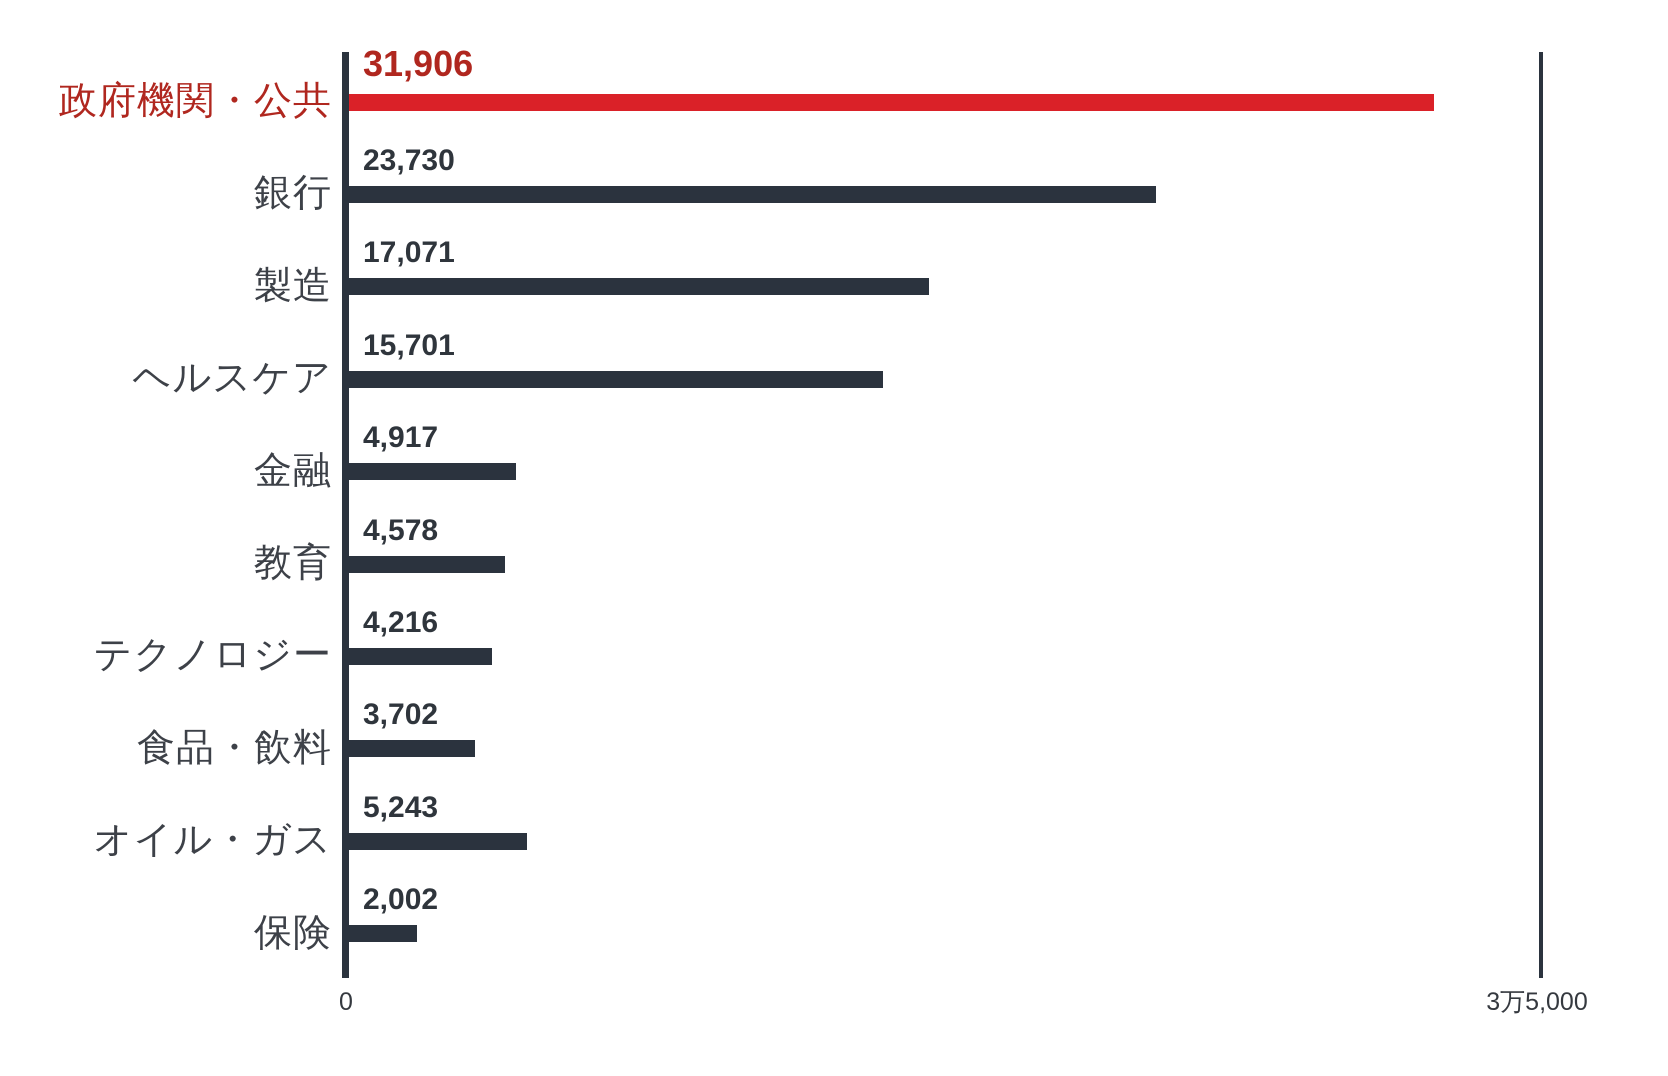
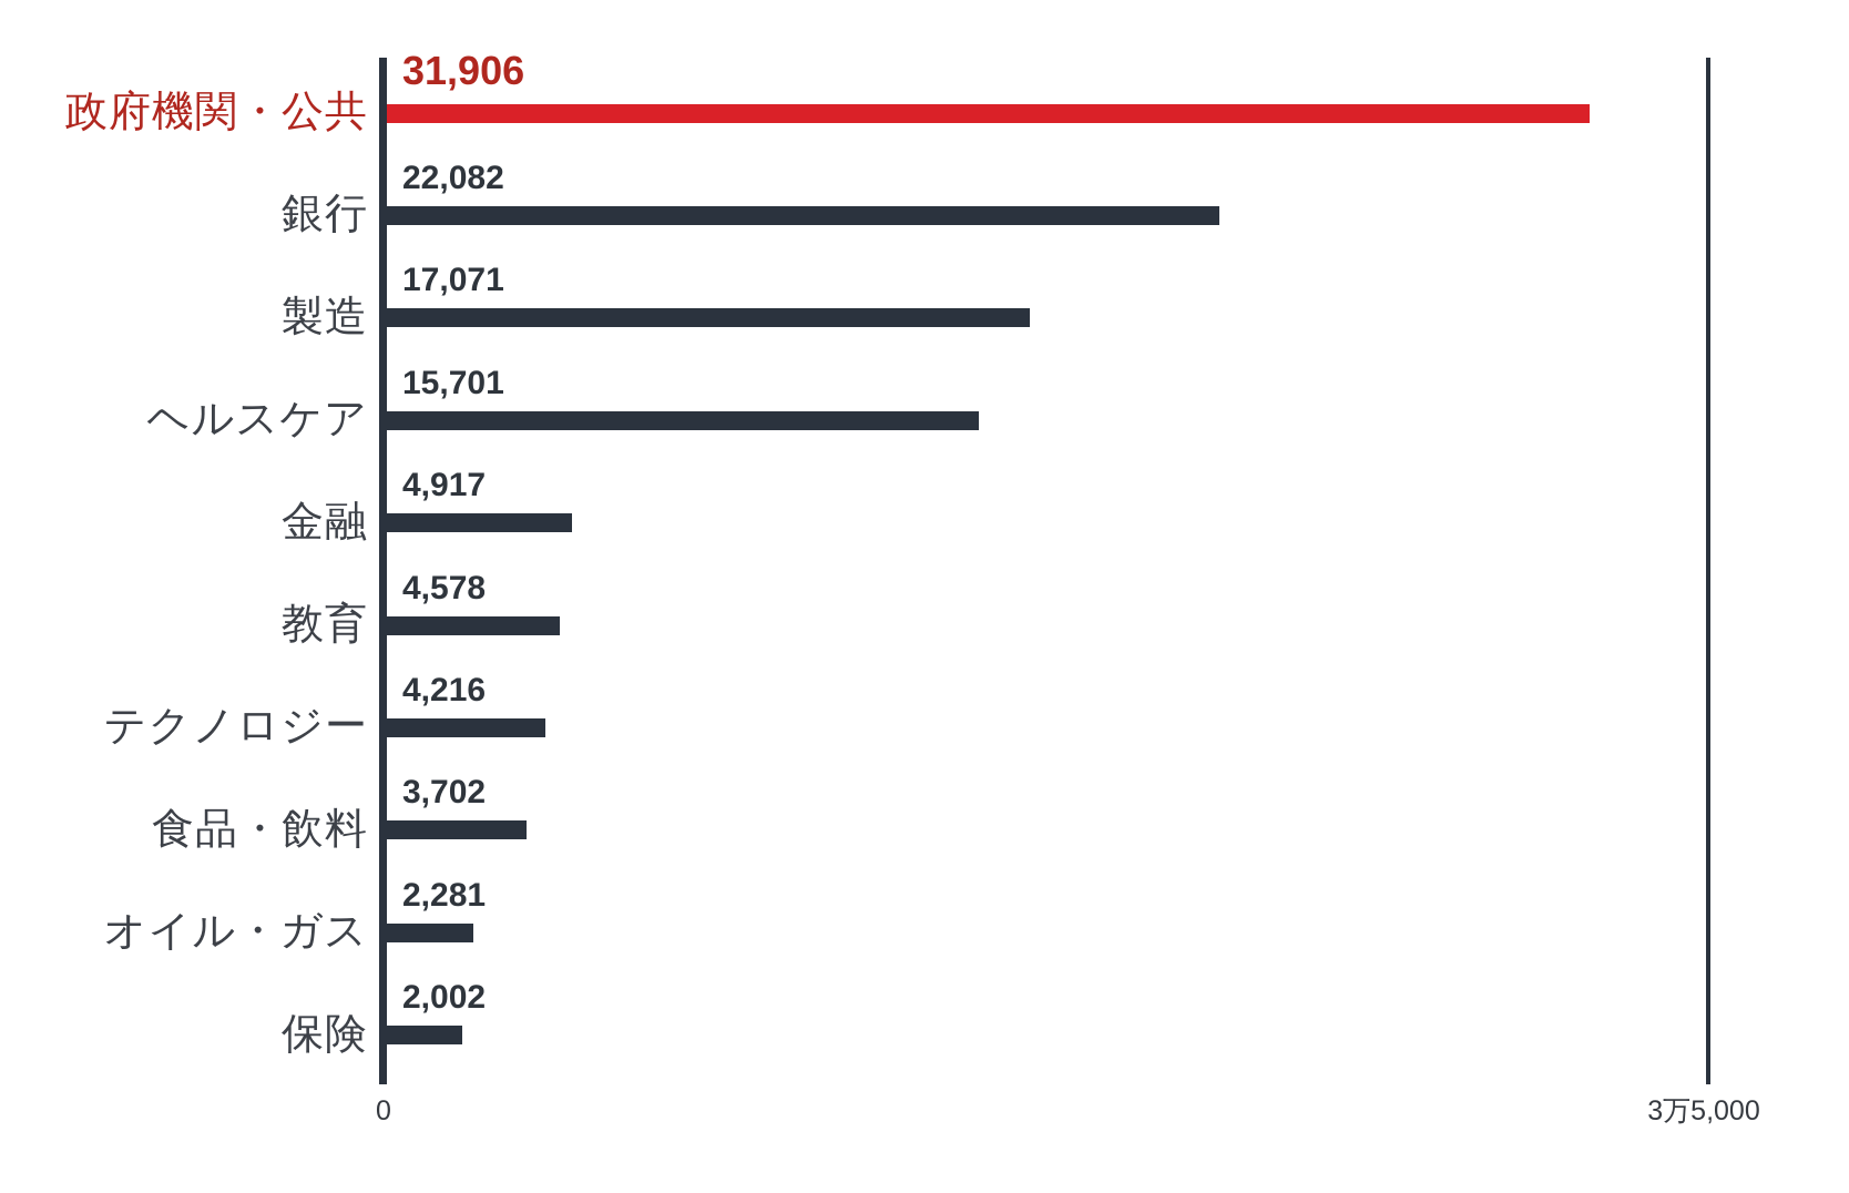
銀行: 23,730 -> 22,082
オイル・ガス: 5,243 -> 2,281
